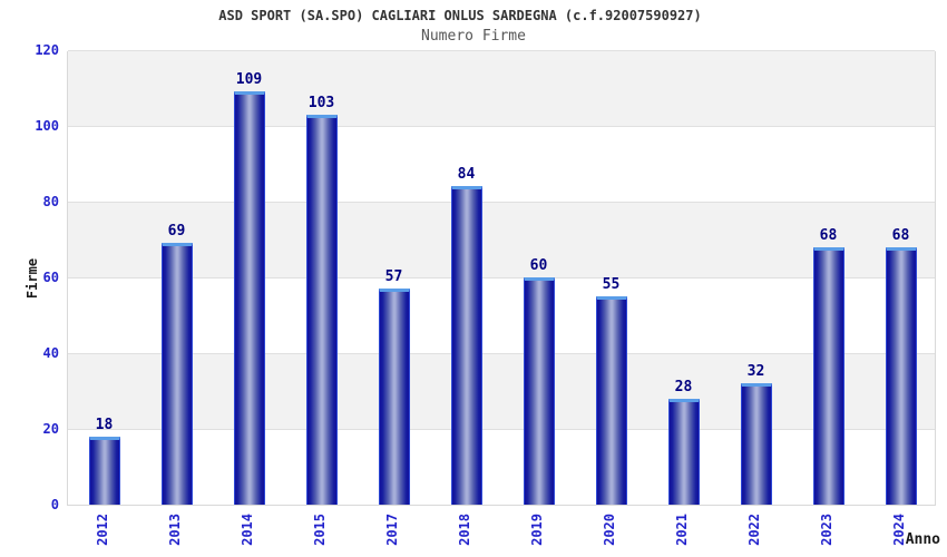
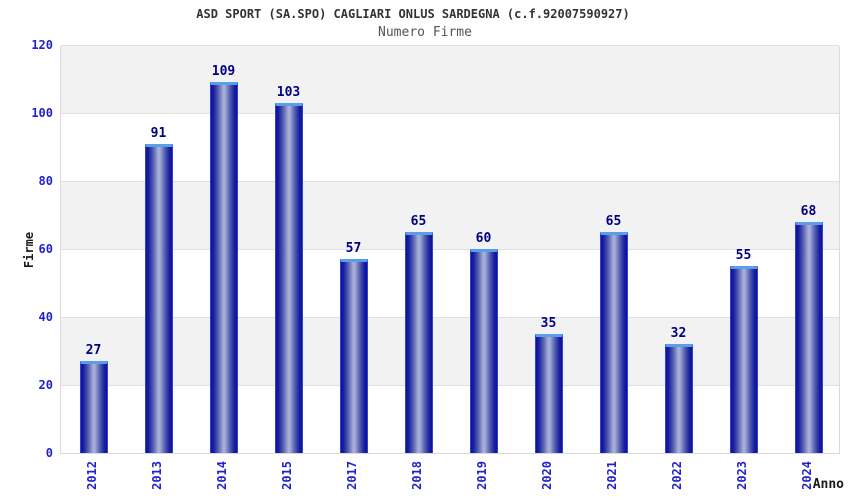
2012: 18 -> 27
2013: 69 -> 91
2018: 84 -> 65
2020: 55 -> 35
2021: 28 -> 65
2023: 68 -> 55
